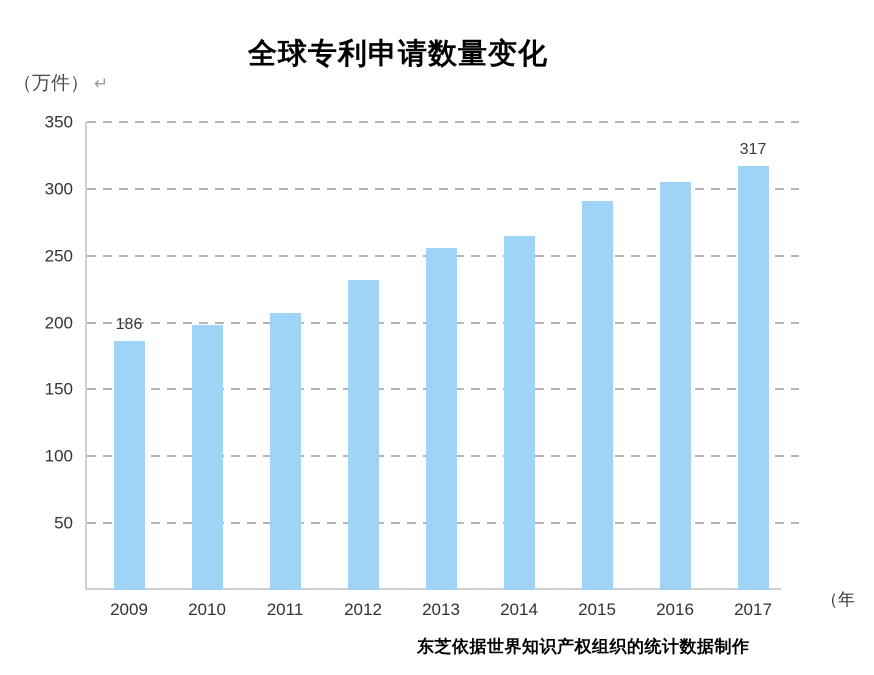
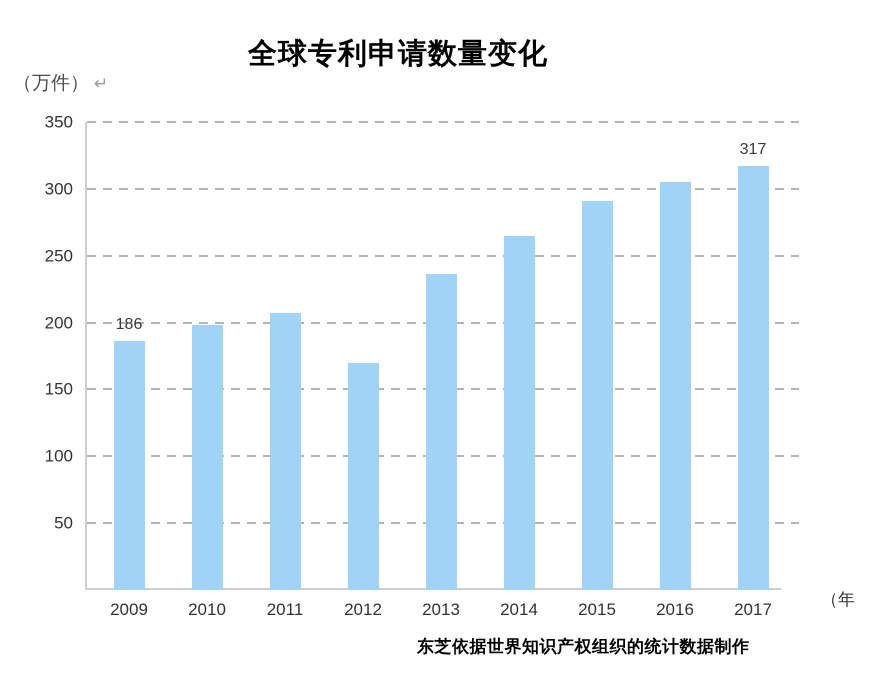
2012: 232 -> 170
2013: 256 -> 236
